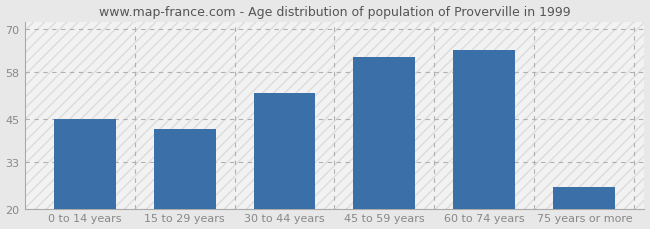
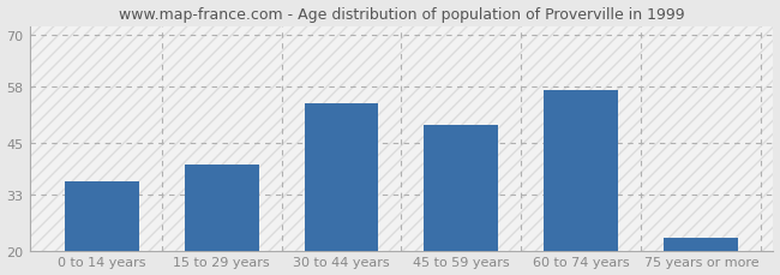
0 to 14 years: 45 -> 36
15 to 29 years: 42 -> 40
30 to 44 years: 52 -> 54
45 to 59 years: 62 -> 49
60 to 74 years: 64 -> 57
75 years or more: 26 -> 23
